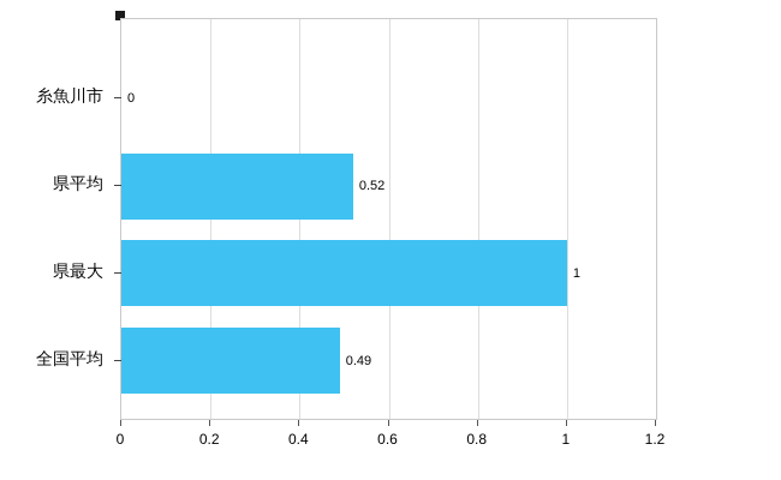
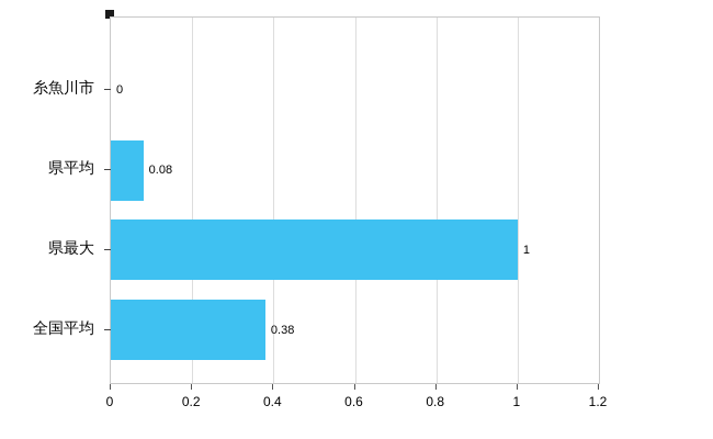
県平均: 0.52 -> 0.08
全国平均: 0.49 -> 0.38
